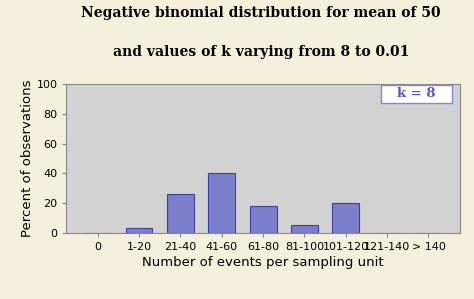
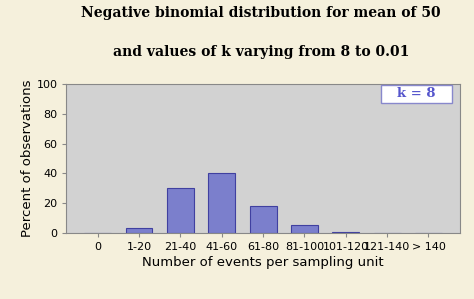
21-40: 26 -> 30
101-120: 20 -> 1
